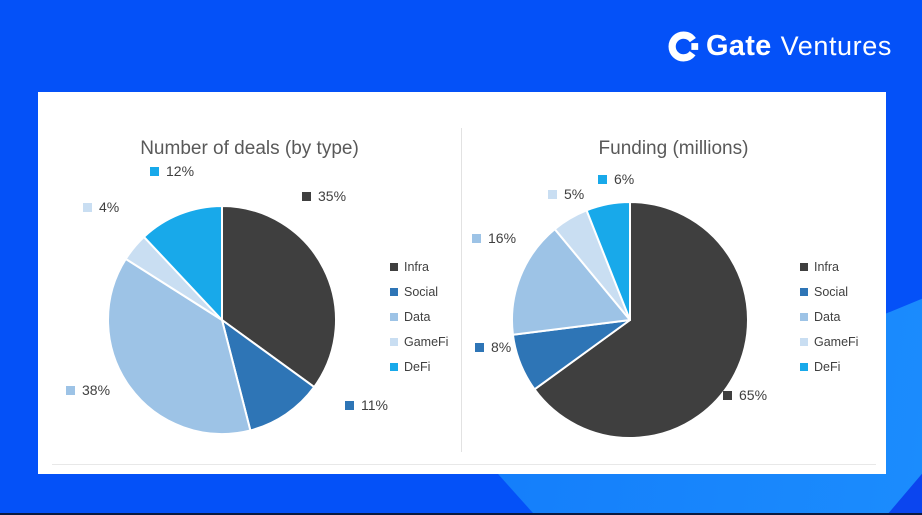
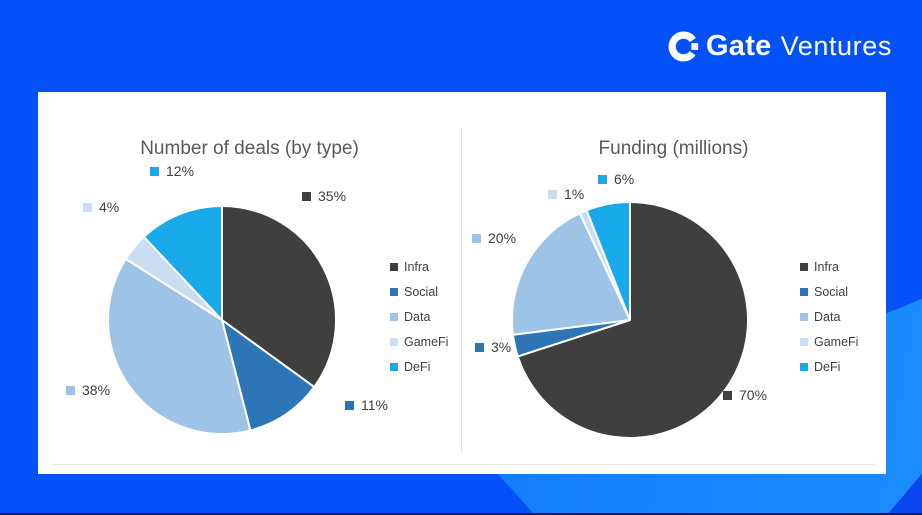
Funding (millions)/Infra: 65% -> 70%
Funding (millions)/Social: 8% -> 3%
Funding (millions)/Data: 16% -> 20%
Funding (millions)/GameFi: 5% -> 1%
